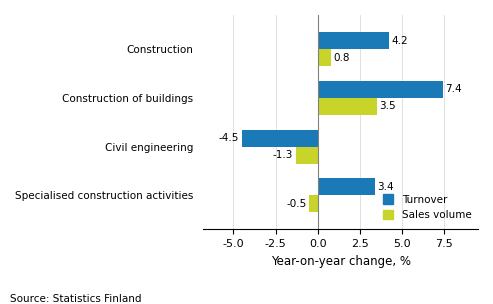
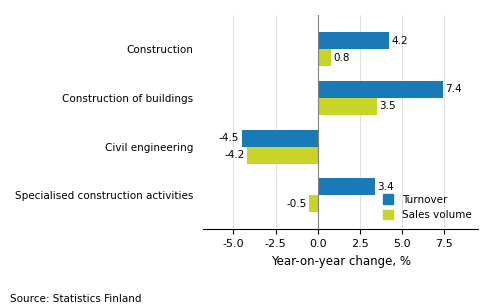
Sales volume/Civil engineering: -1.3 -> -4.2
